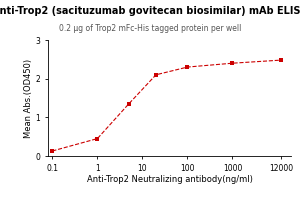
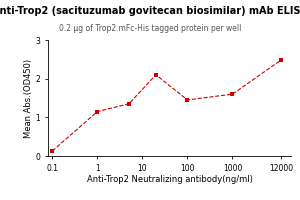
1: 0.45 -> 1.15
100: 2.30 -> 1.45
1000: 2.40 -> 1.60
